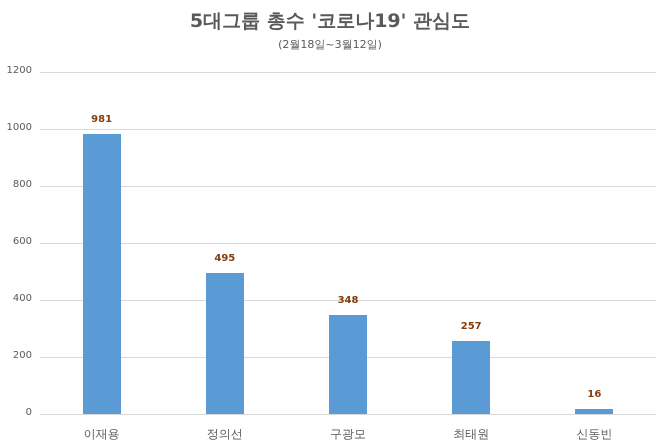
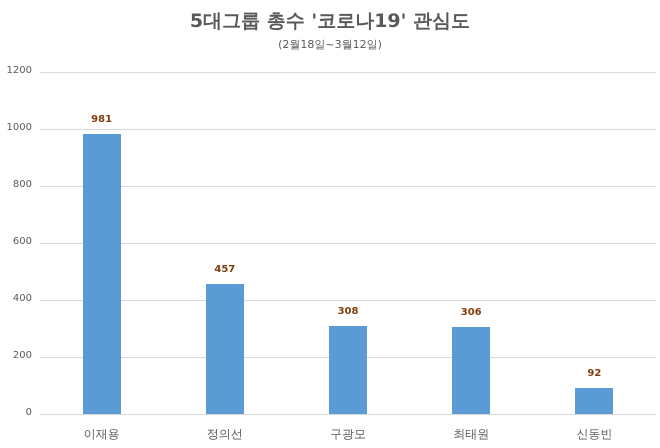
정의선: 495 -> 457
구광모: 348 -> 308
최태원: 257 -> 306
신동빈: 16 -> 92
